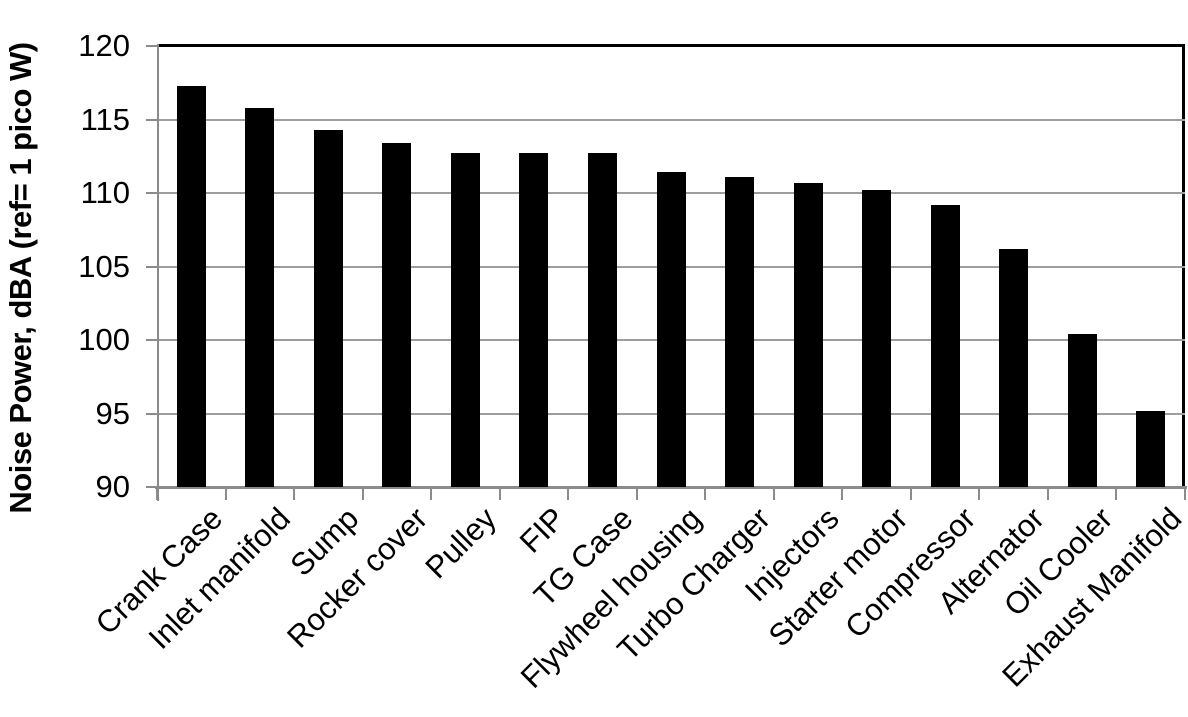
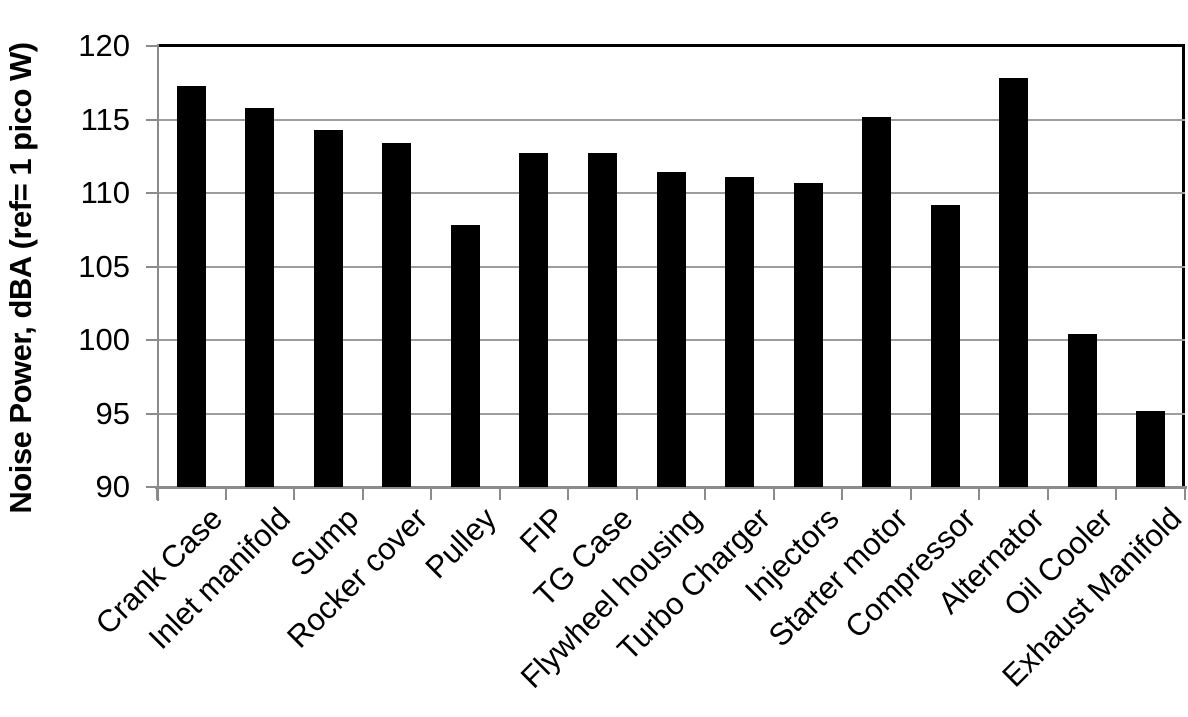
Pulley: 112.7 -> 107.8
Starter motor: 110.2 -> 115.2
Alternator: 106.2 -> 117.8
